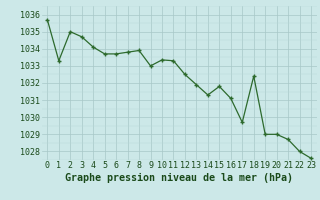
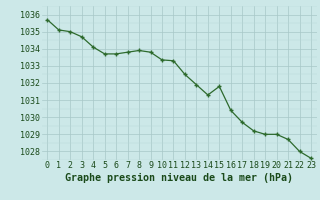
1: 1033.3 -> 1035.1
9: 1033.0 -> 1033.8
16: 1031.1 -> 1030.4
18: 1032.4 -> 1029.2
